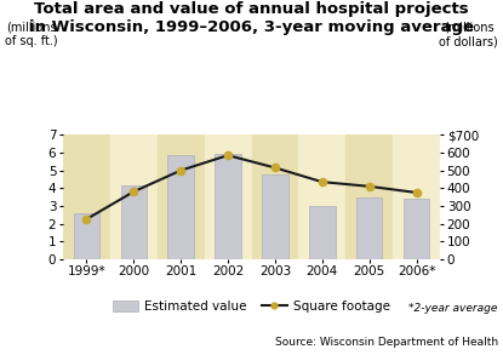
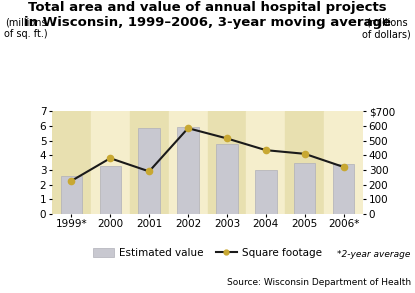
Estimated value/2000: 4.2 -> 3.3
Square footage/2001: 5.0 -> 2.9
Square footage/2006*: 3.8 -> 3.2
